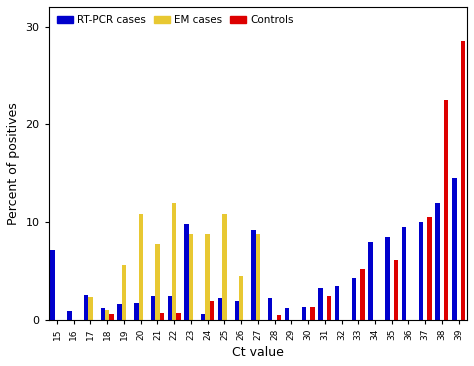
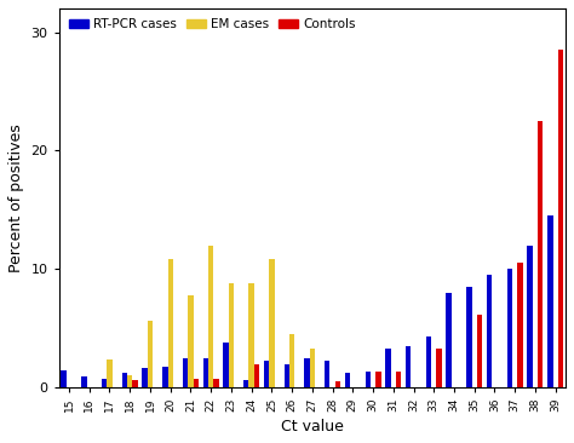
RT-PCR cases/15: 7.2 -> 1.4
RT-PCR cases/17: 2.6 -> 0.7
RT-PCR cases/23: 9.8 -> 3.8
RT-PCR cases/27: 9.2 -> 2.5
EM cases/27: 8.8 -> 3.3
Controls/31: 2.4 -> 1.3
Controls/33: 5.2 -> 3.3
